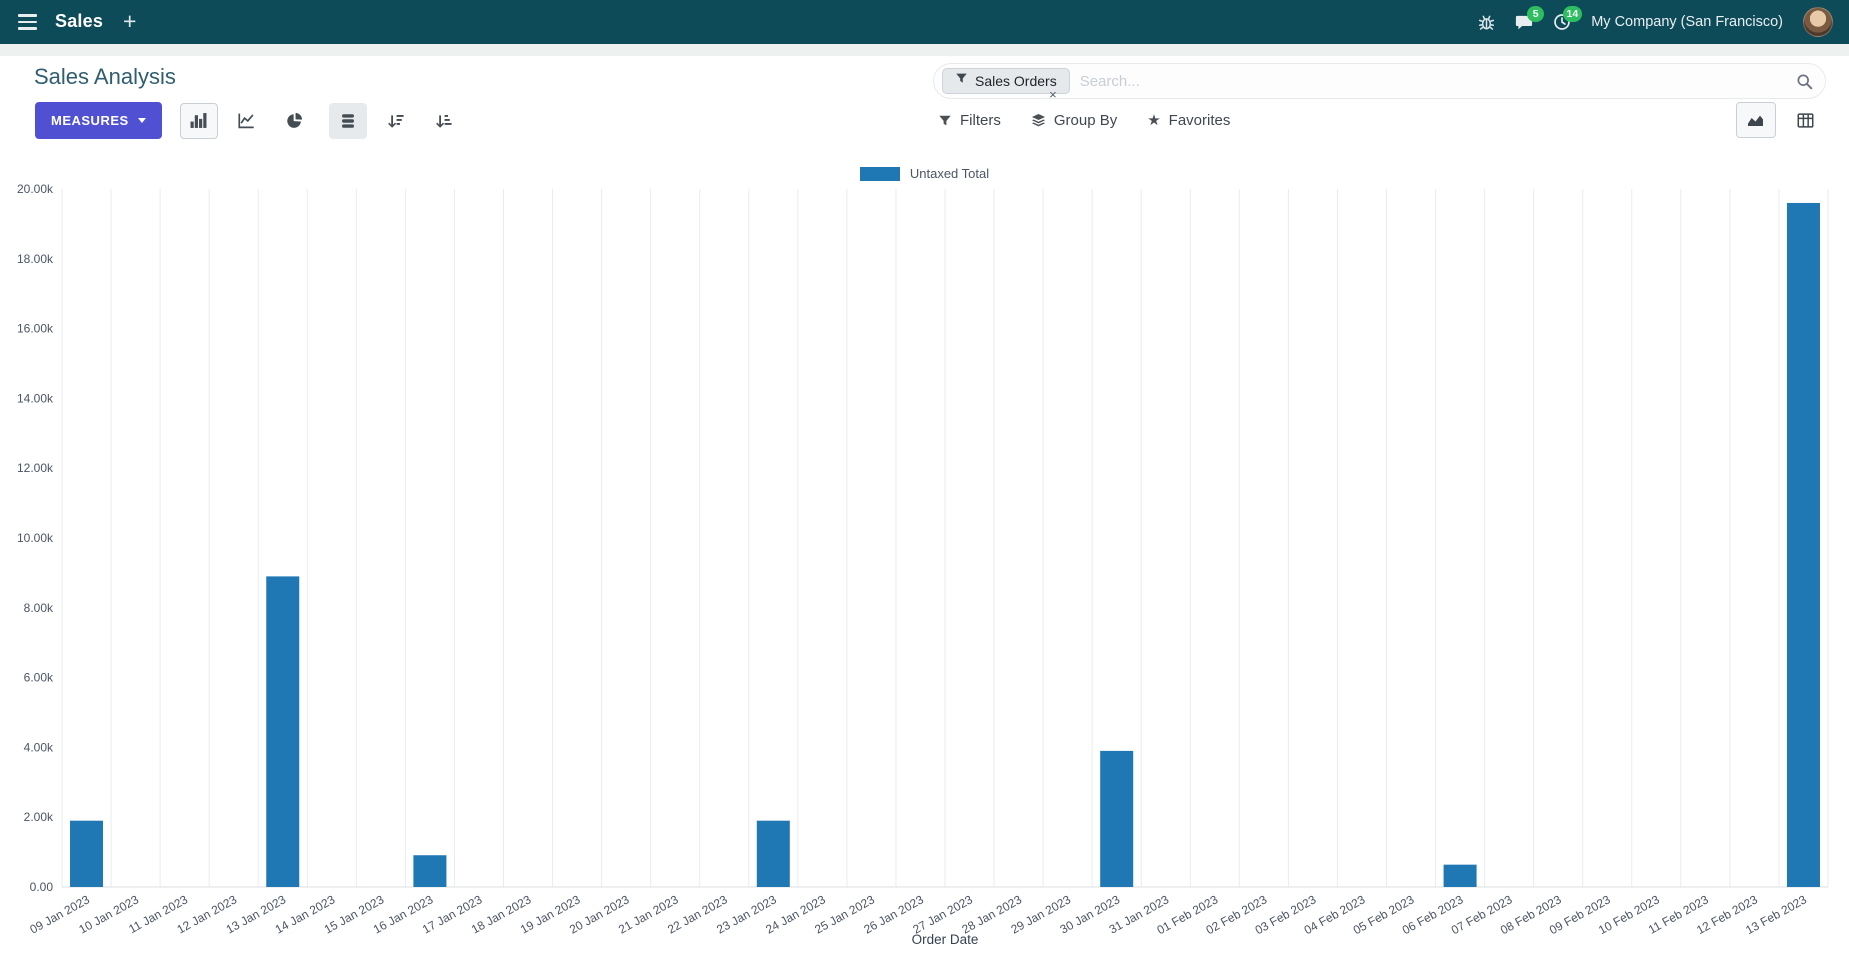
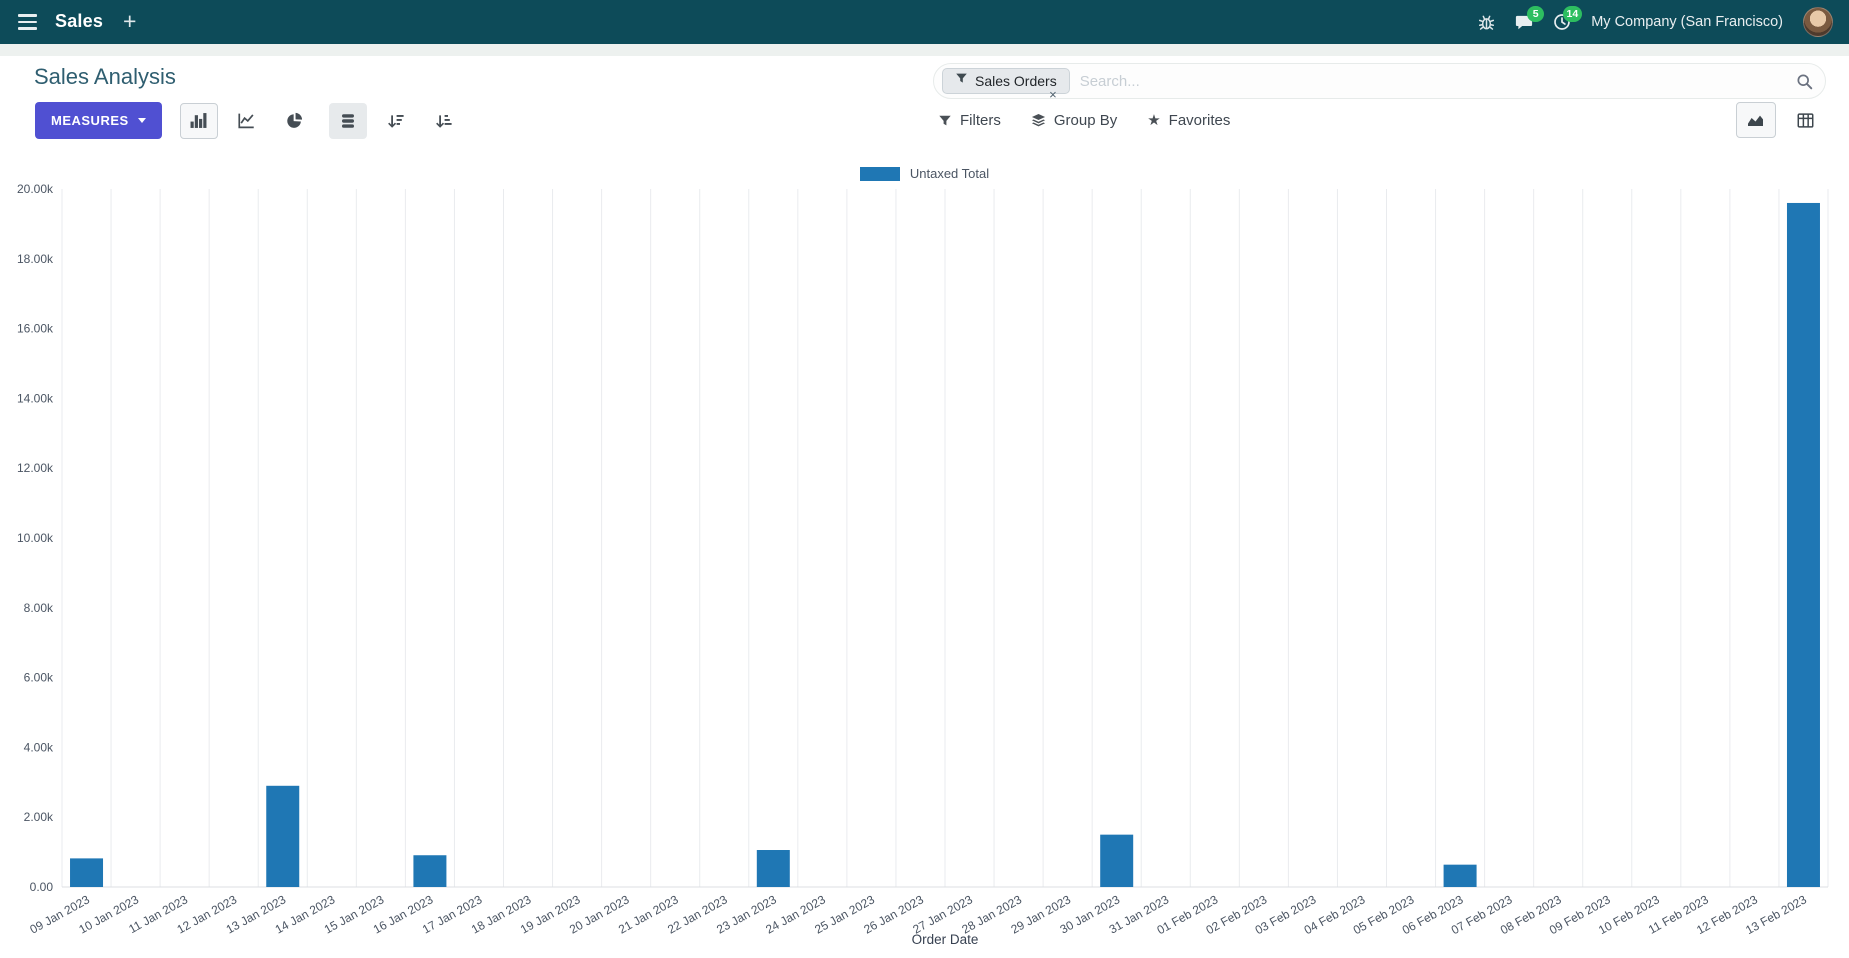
09 Jan 2023: 1.9k -> 0.8k
13 Jan 2023: 8.9k -> 2.9k
23 Jan 2023: 1.9k -> 1.1k
30 Jan 2023: 3.9k -> 1.5k
